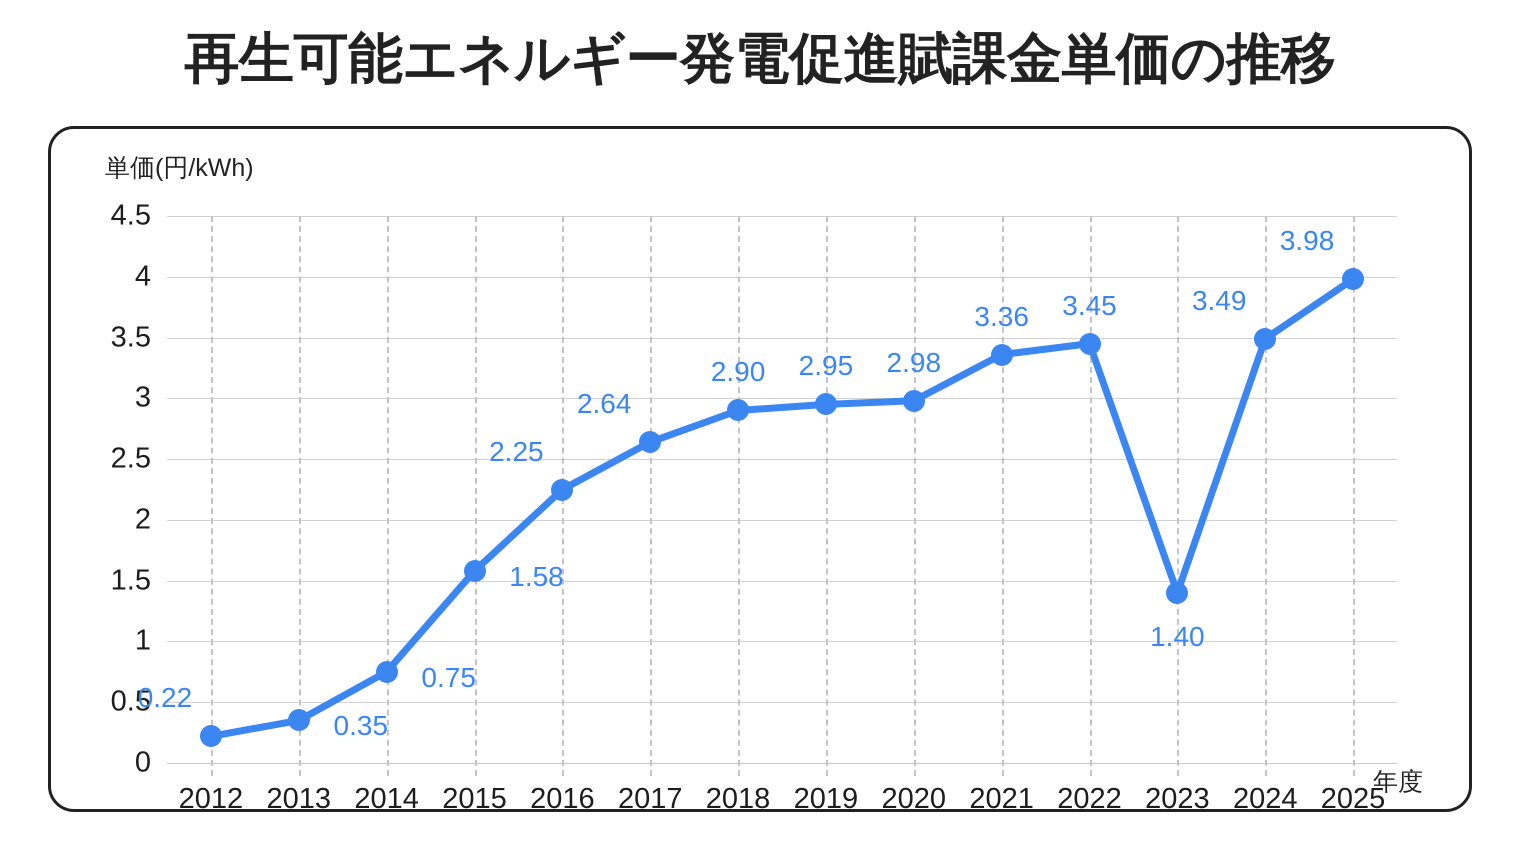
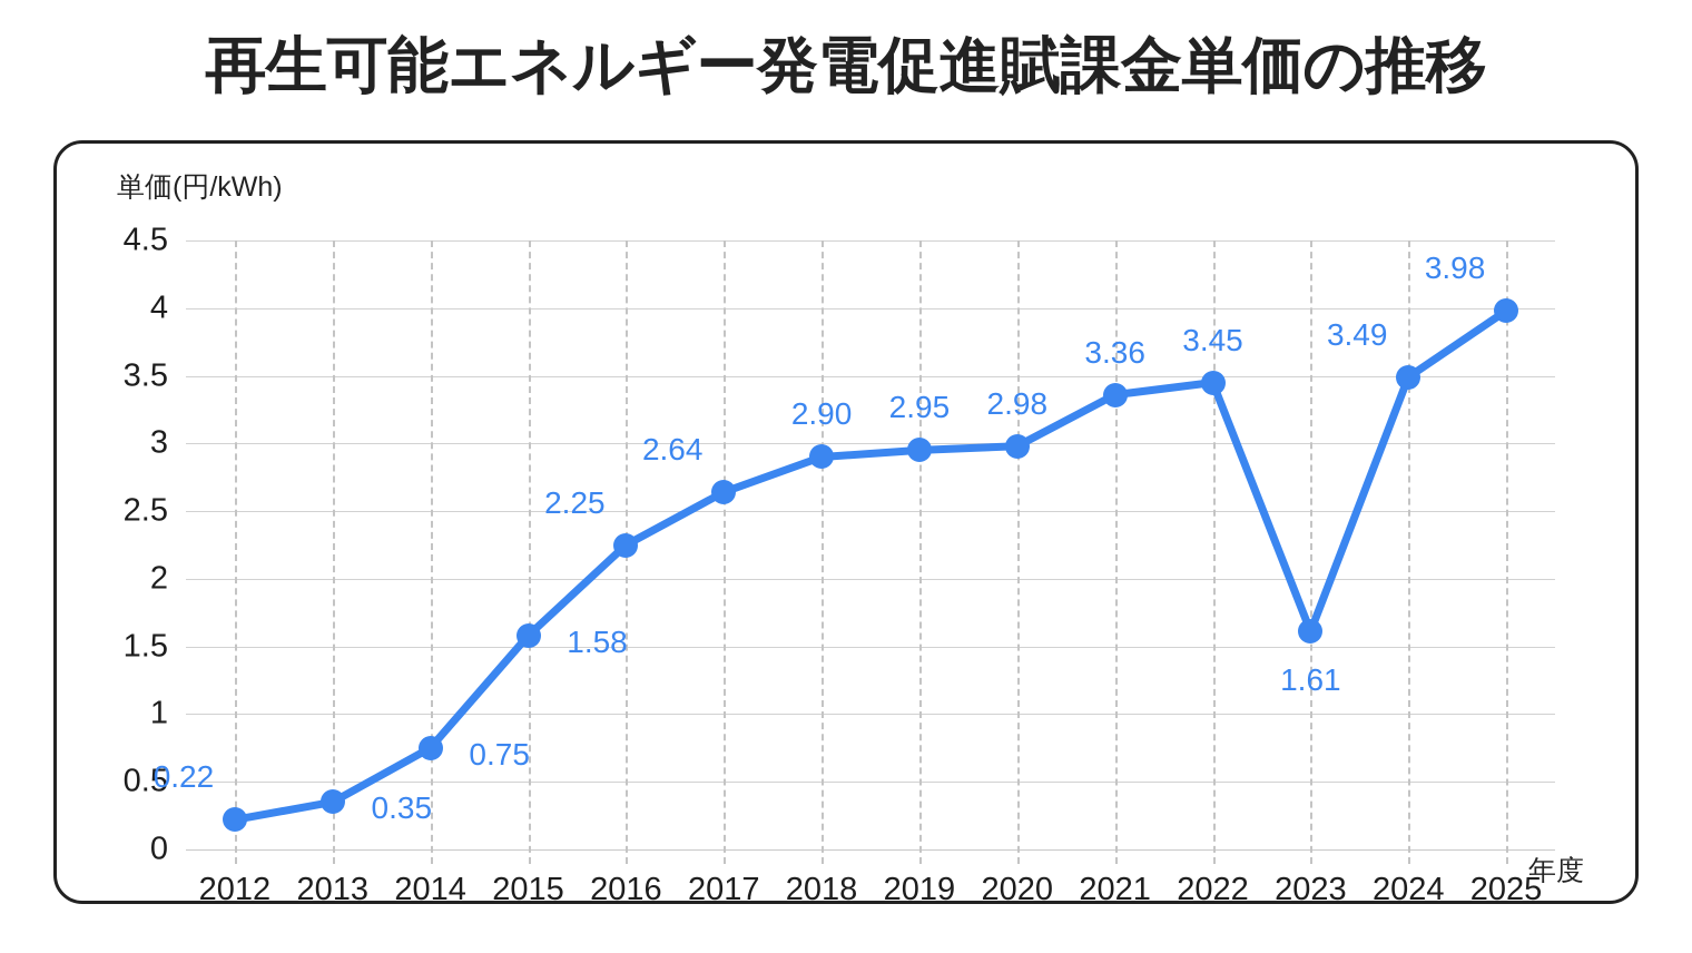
2023: 1.40 -> 1.61
